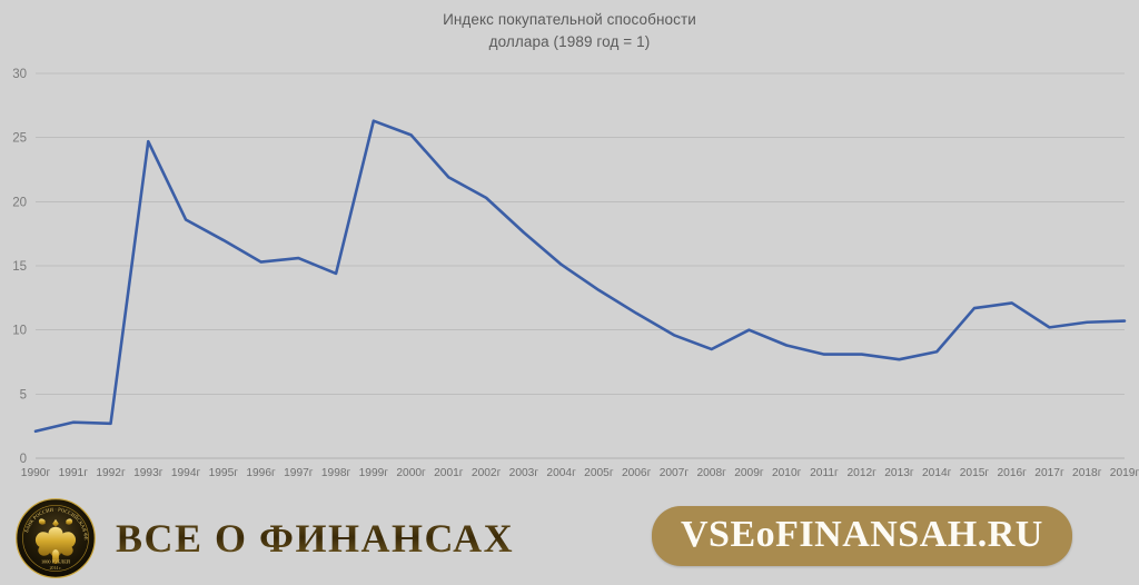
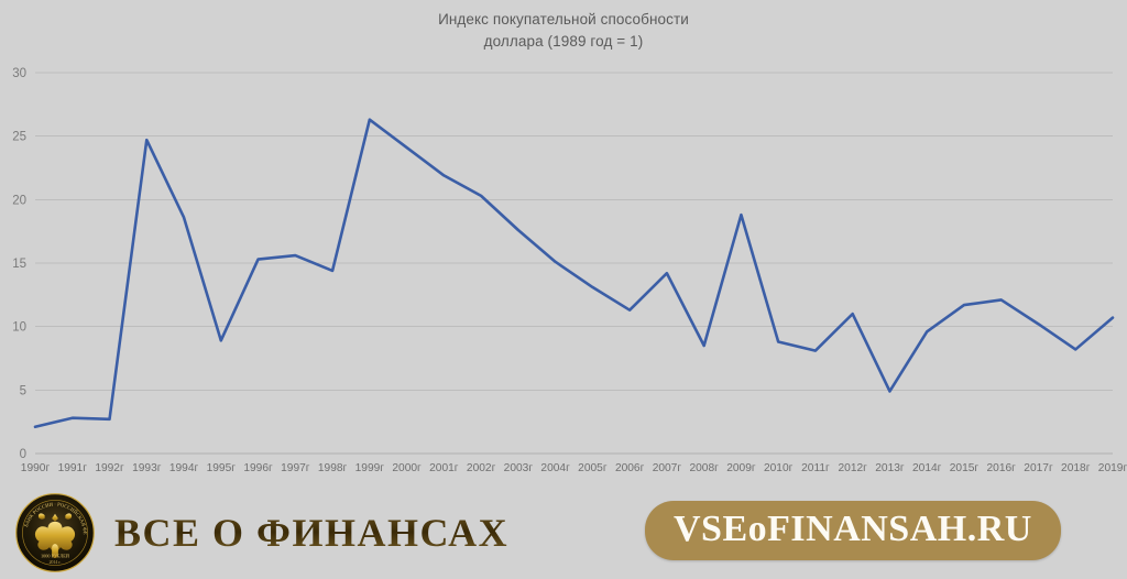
1995г: 17.0 -> 8.9
2000г: 25.2 -> 24.1
2007г: 9.6 -> 14.2
2009г: 10.0 -> 18.8
2012г: 8.1 -> 11.0
2013г: 7.7 -> 4.9
2014г: 8.3 -> 9.6
2018г: 10.6 -> 8.2
